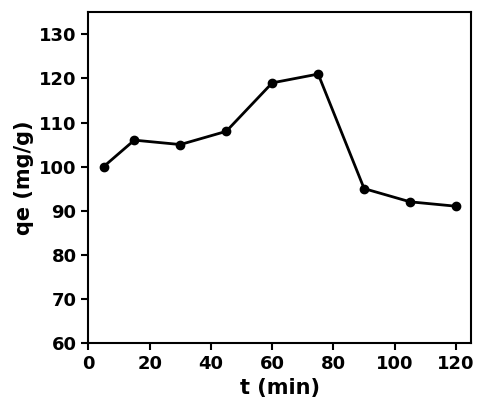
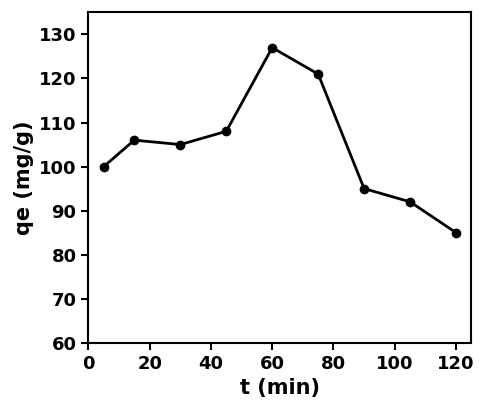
60: 119 -> 127
120: 91 -> 85
